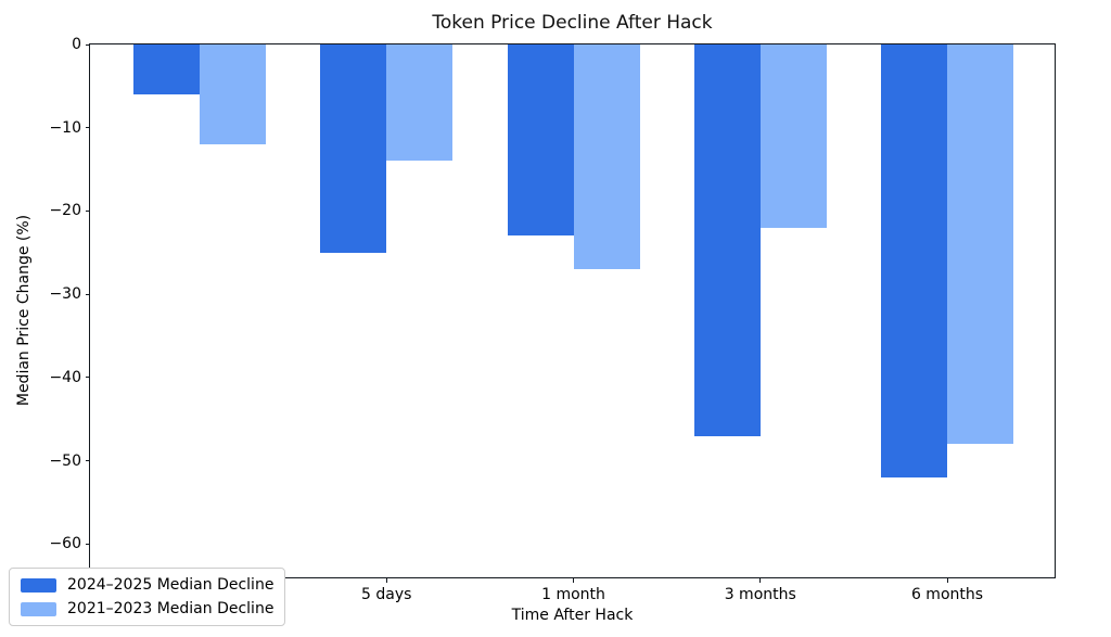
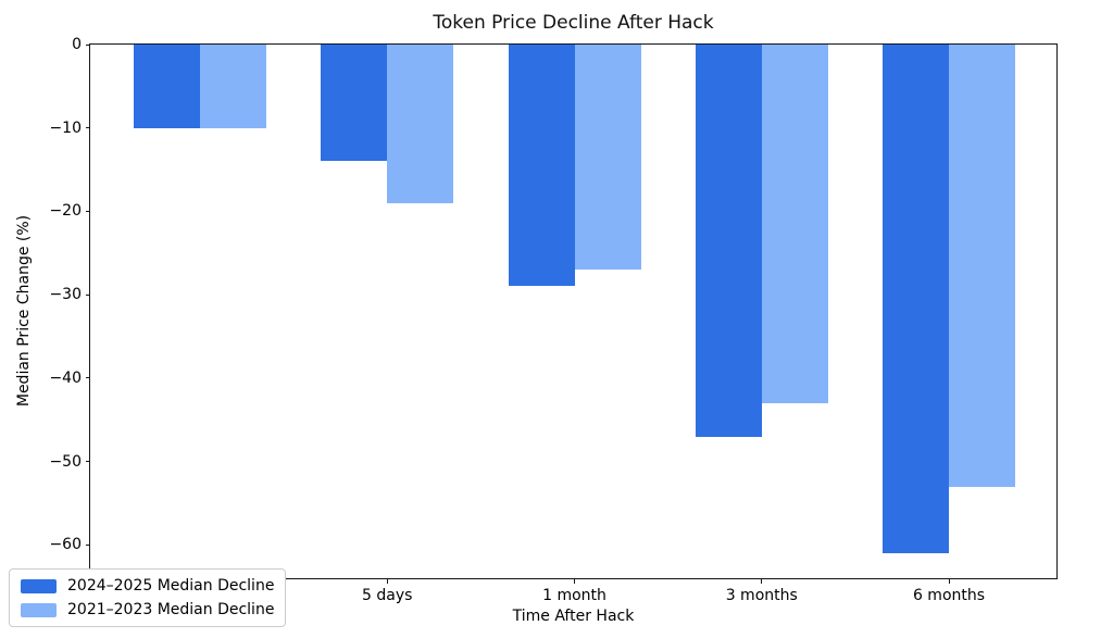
2024–2025 Median Decline/2 days: -6 -> -10
2021–2023 Median Decline/2 days: -12 -> -10
2024–2025 Median Decline/5 days: -25 -> -14
2021–2023 Median Decline/5 days: -14 -> -19
2024–2025 Median Decline/1 month: -23 -> -29
2021–2023 Median Decline/3 months: -22 -> -43
2024–2025 Median Decline/6 months: -52 -> -61
2021–2023 Median Decline/6 months: -48 -> -53
